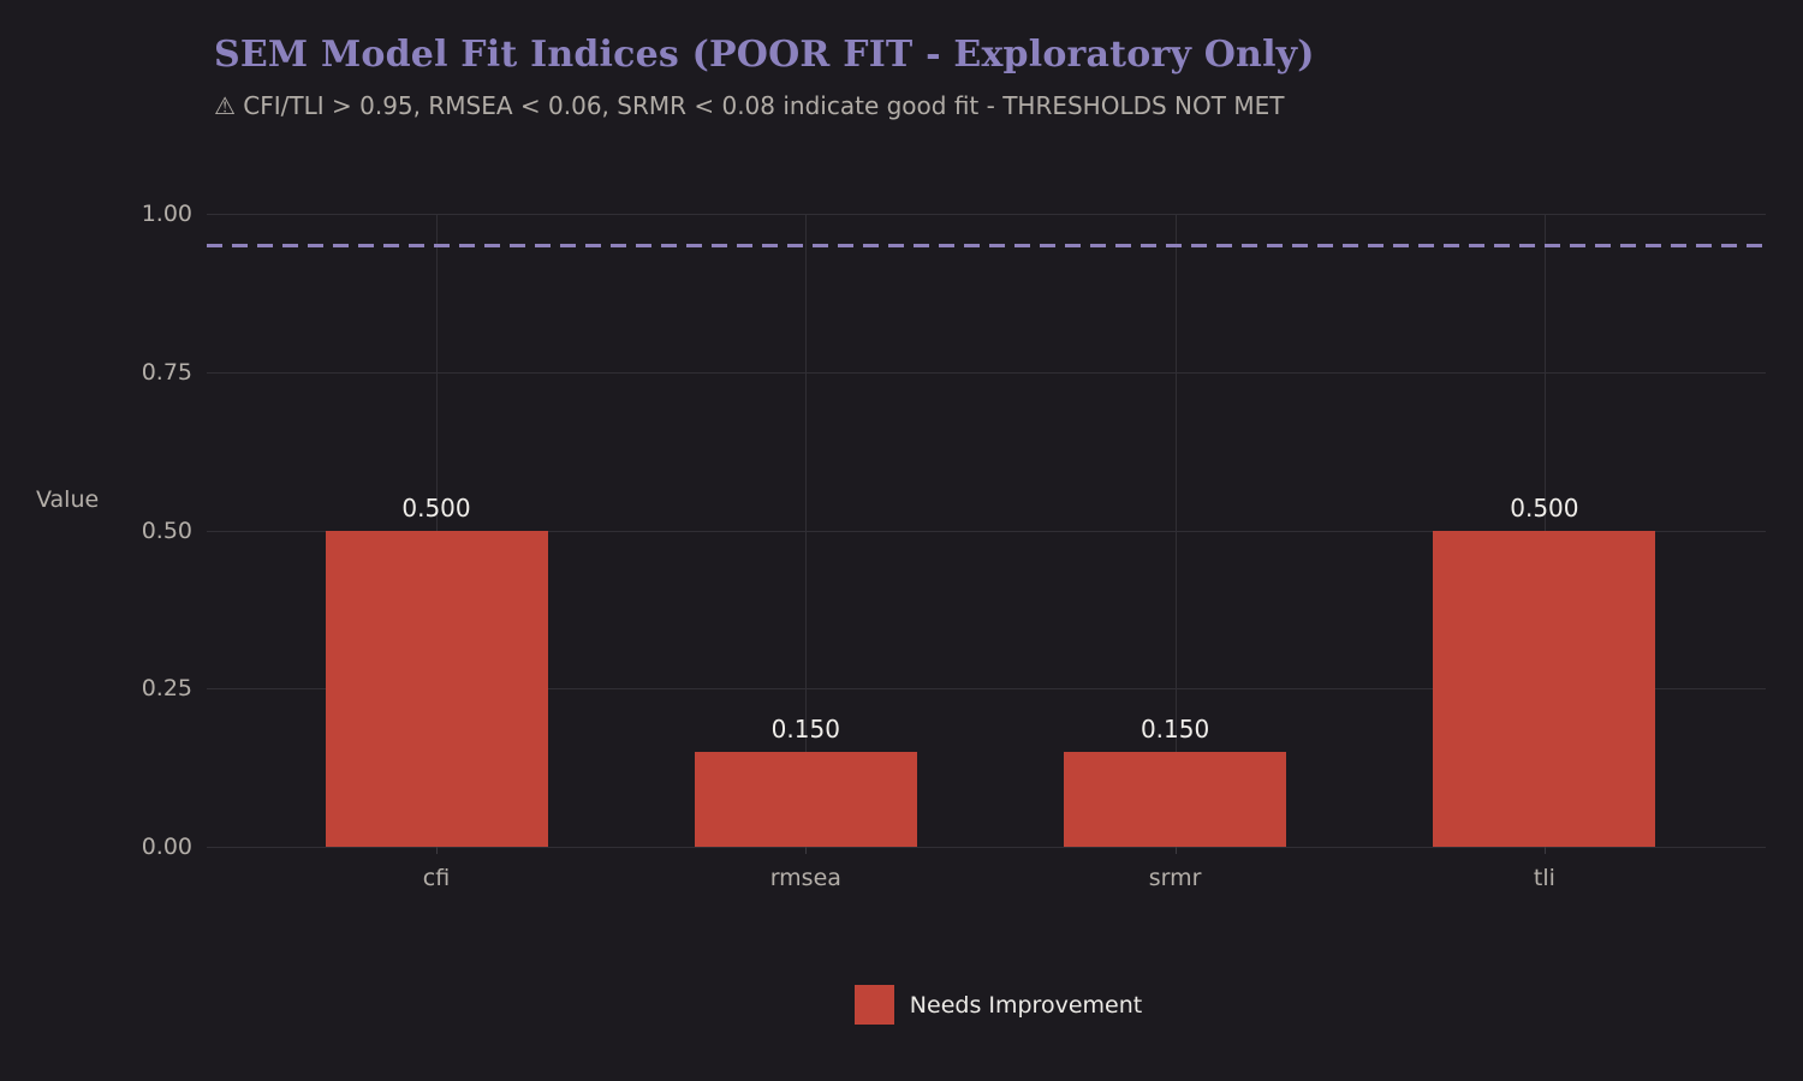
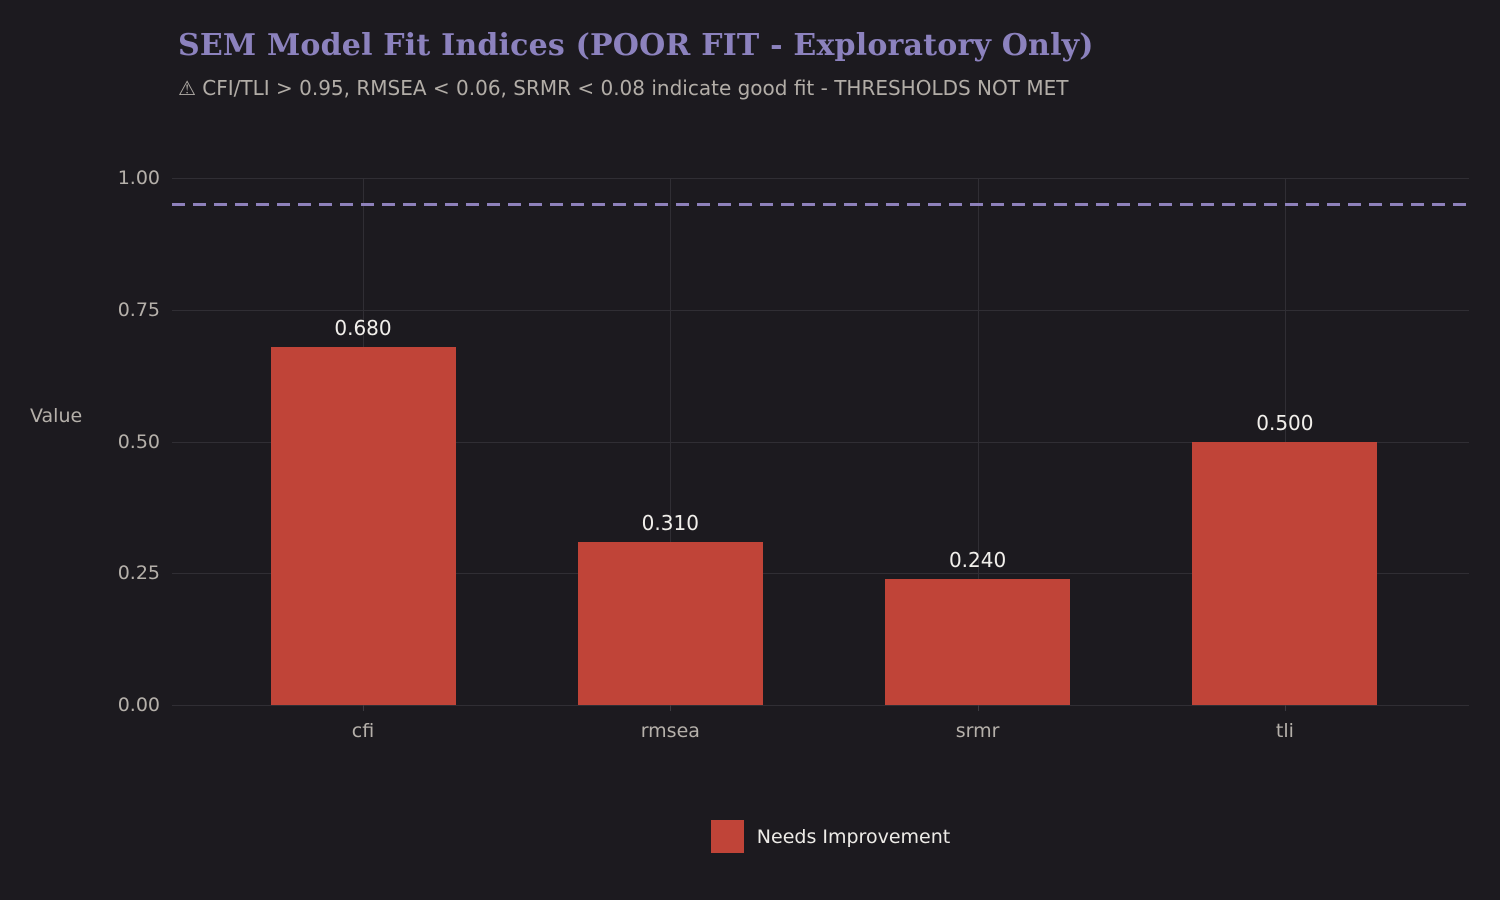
cfi: 0.500 -> 0.680
rmsea: 0.150 -> 0.310
srmr: 0.150 -> 0.240
